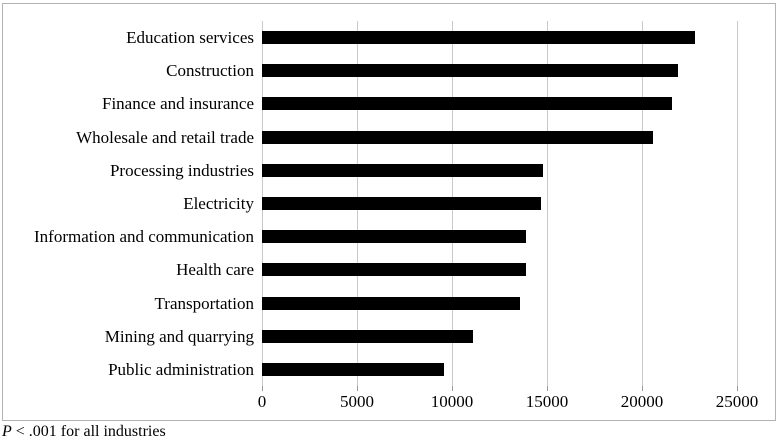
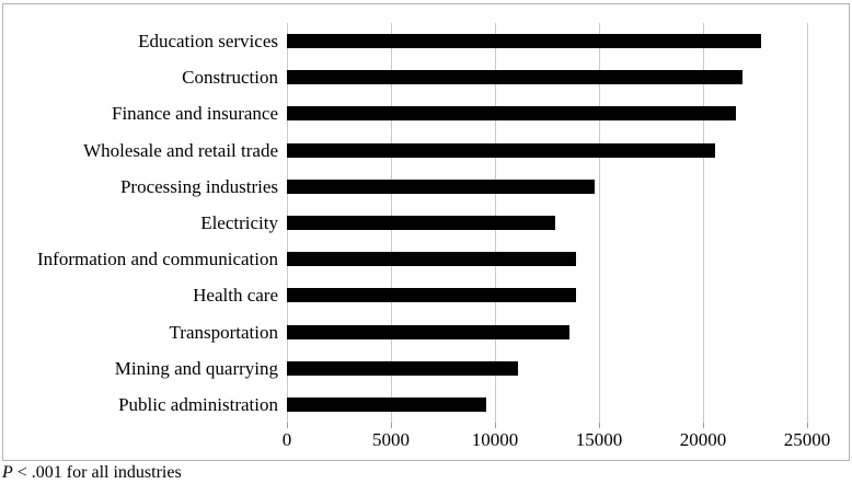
Electricity: 14700 -> 12900
